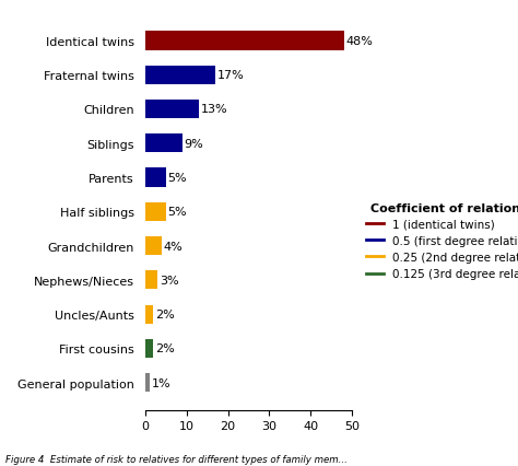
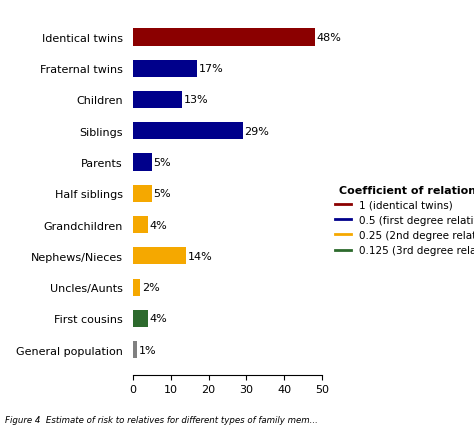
Siblings: 9% -> 29%
Nephews/Nieces: 3% -> 14%
First cousins: 2% -> 4%
